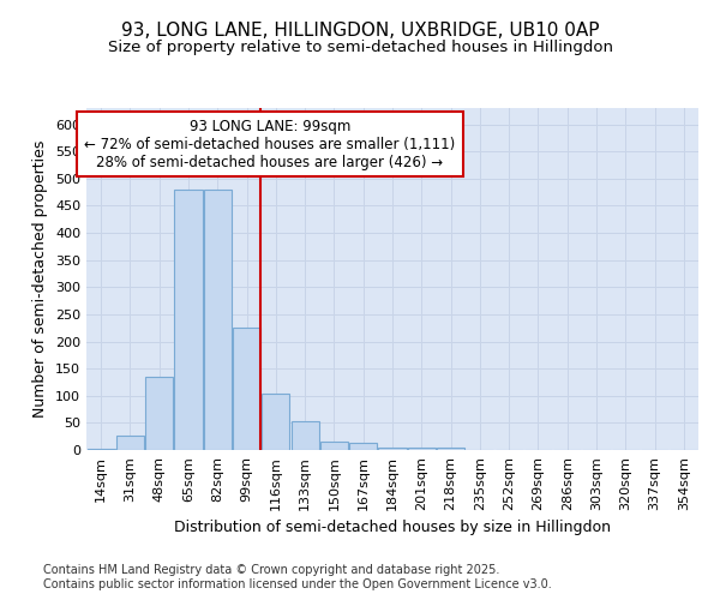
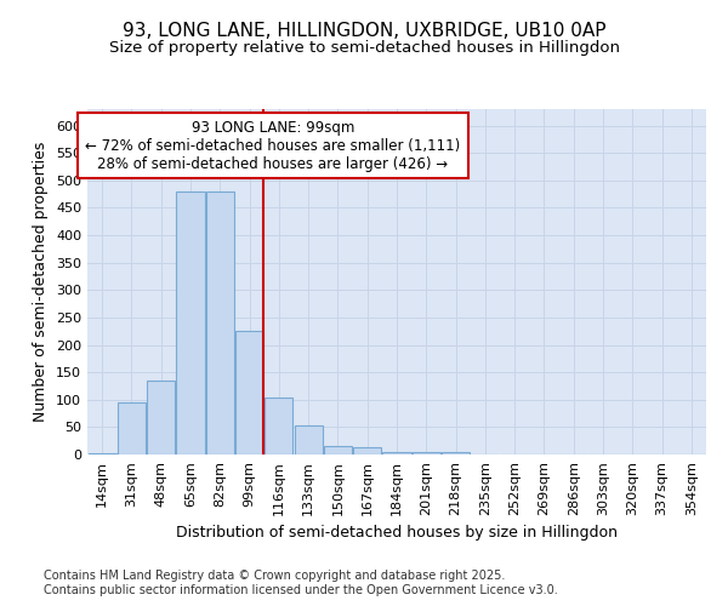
31sqm: 27 -> 95
